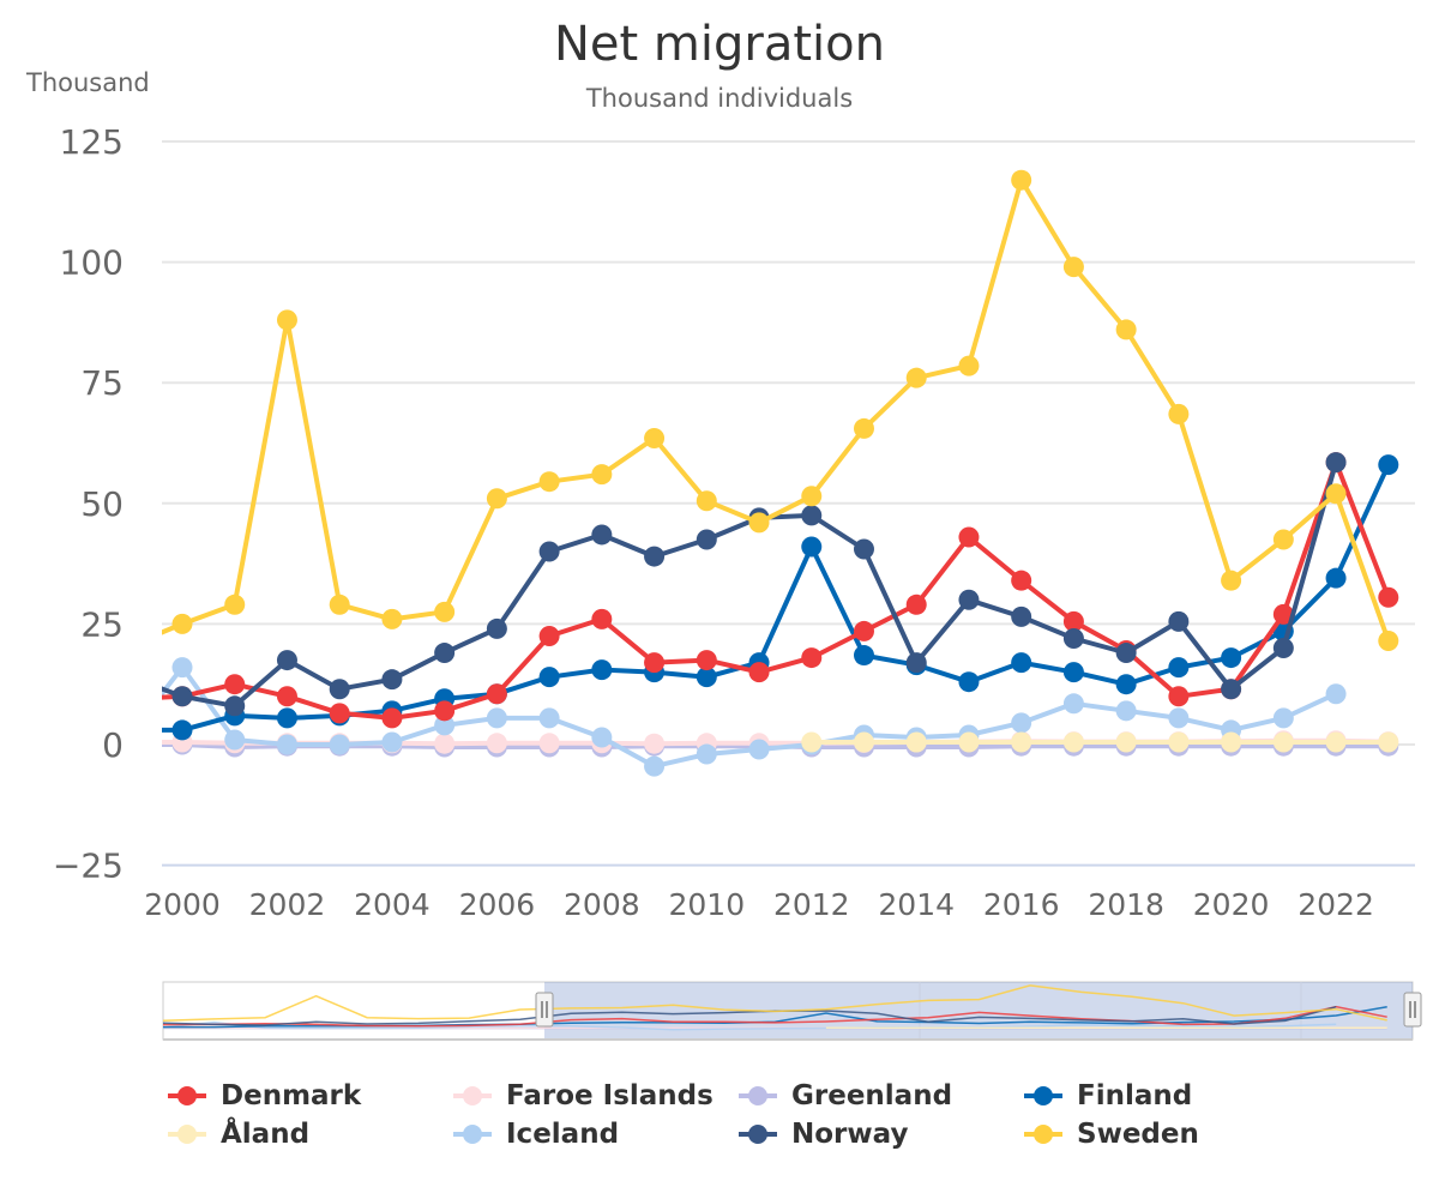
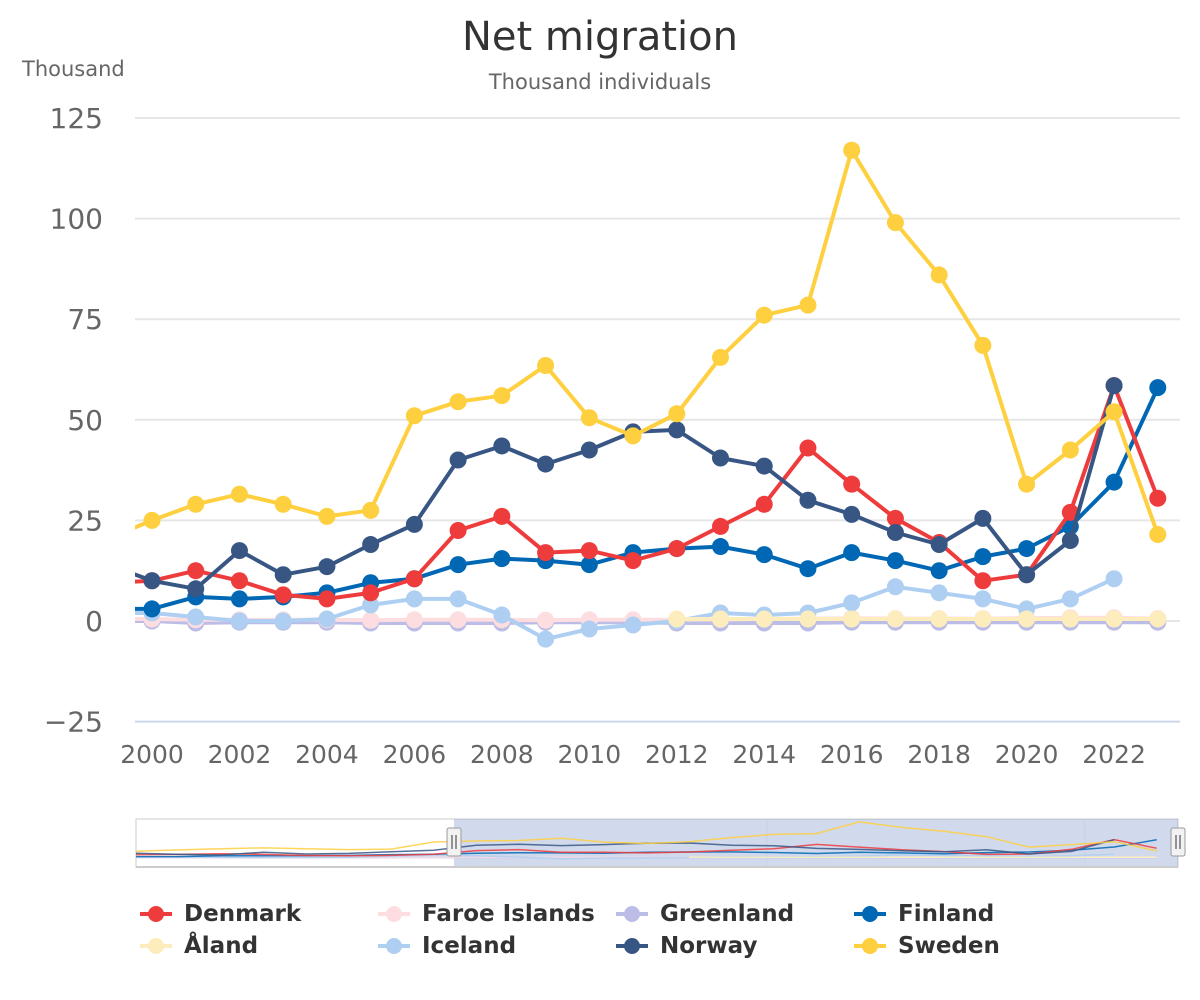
Iceland/2000: 16 -> 2
Sweden/2002: 88 -> 32
Finland/2012: 41 -> 18
Norway/2014: 17 -> 38
